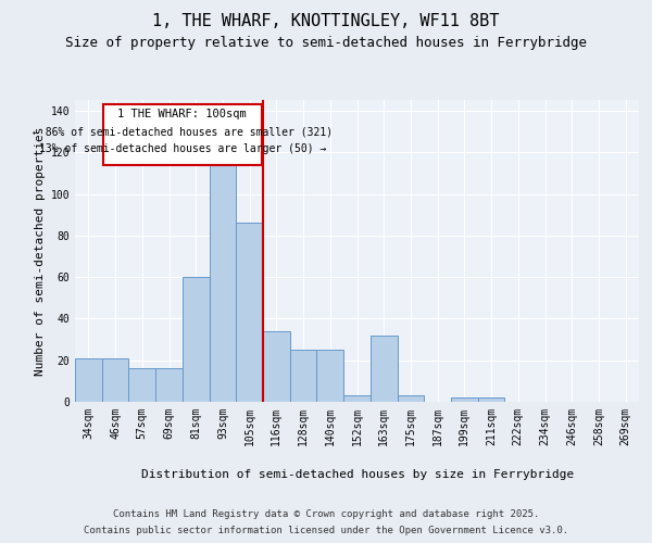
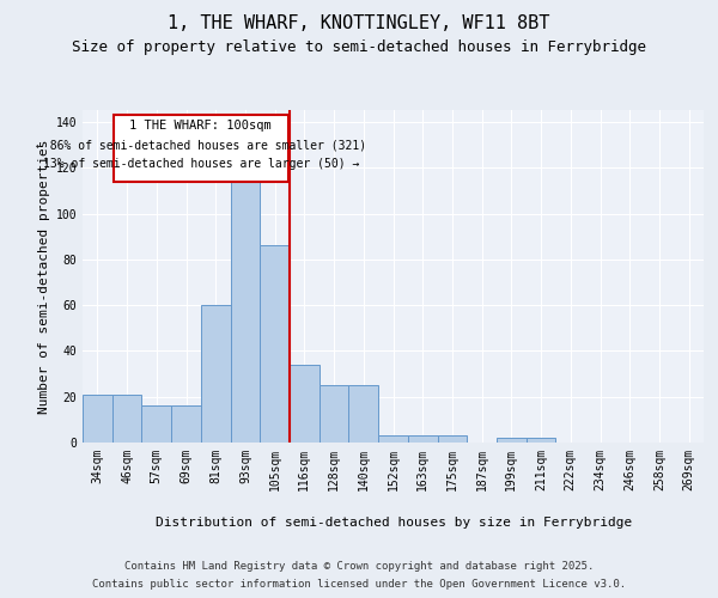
163sqm: 32 -> 3
